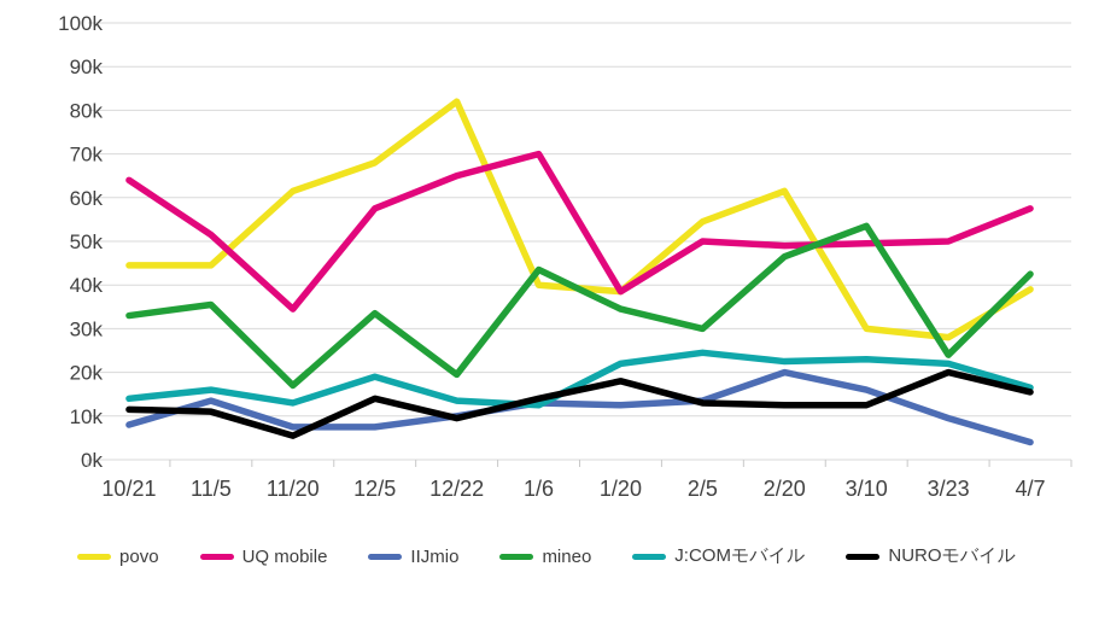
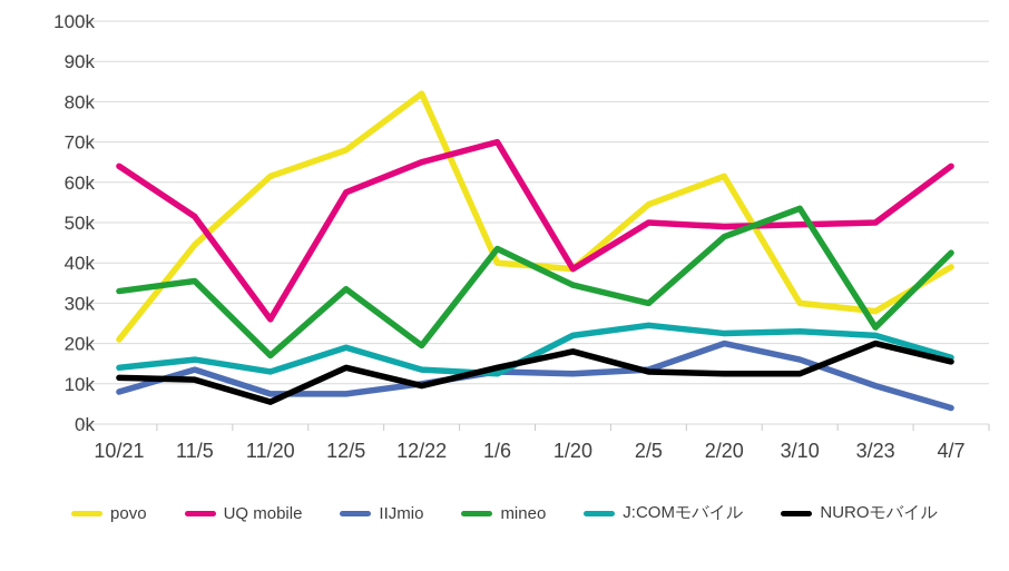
povo/10/21: 44k -> 21k
UQ mobile/11/20: 34k -> 26k
UQ mobile/4/7: 58k -> 64k
